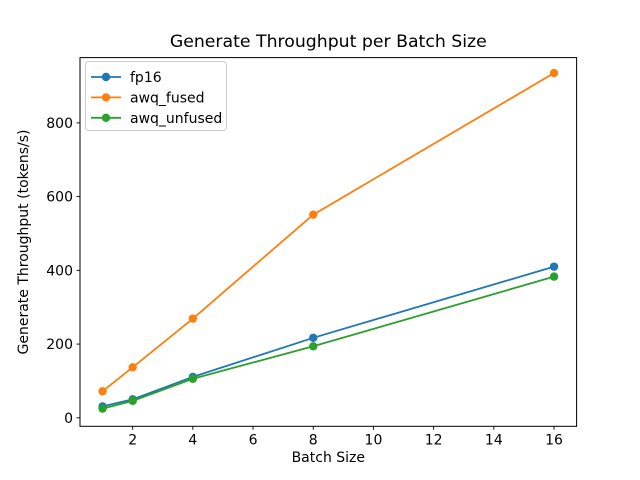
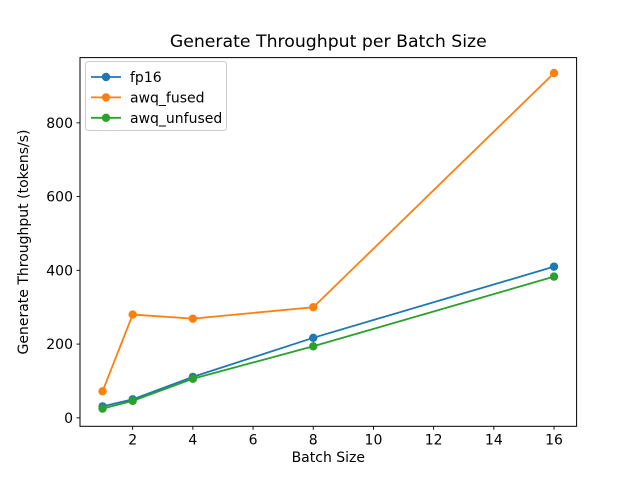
awq_fused/2: 140 -> 280
awq_fused/8: 550 -> 300
